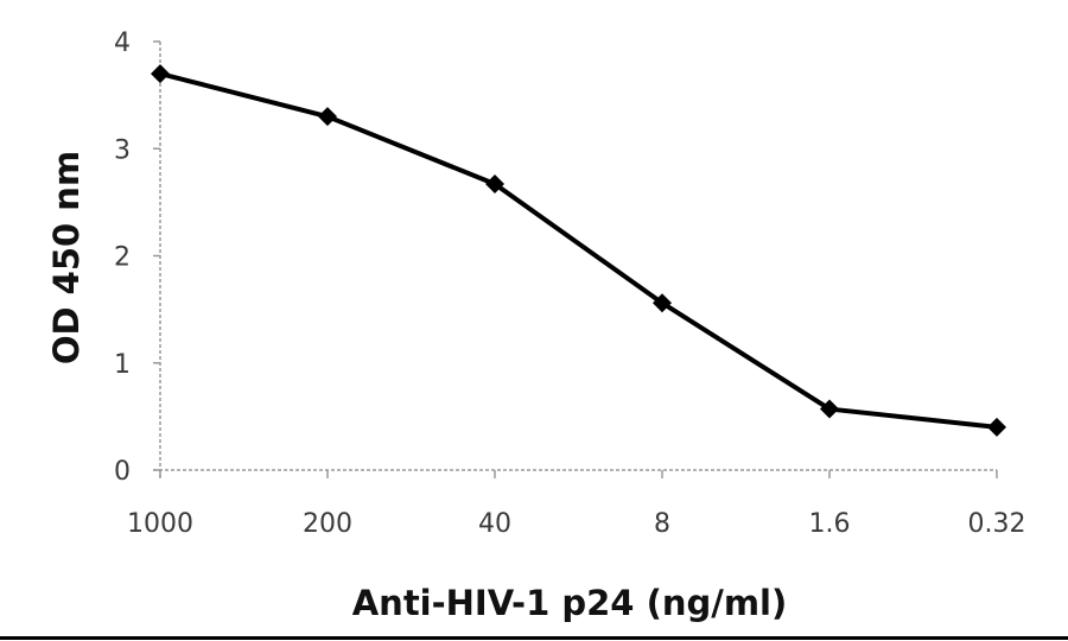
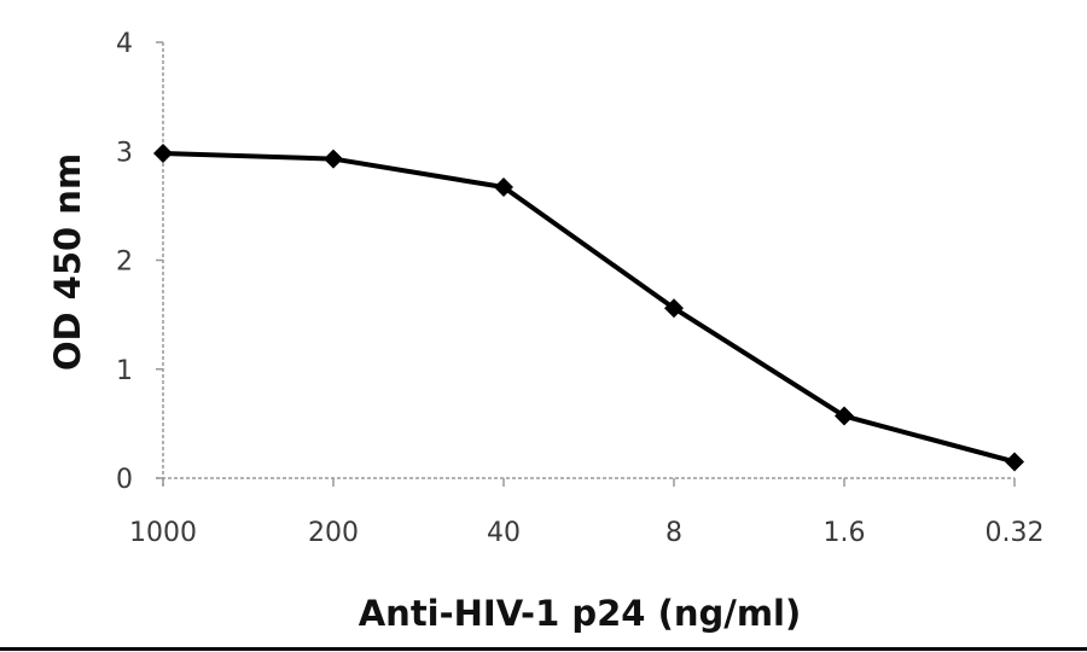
1000: 3.7 -> 3.0
200: 3.3 -> 2.9
0.32: 0.4 -> 0.1
